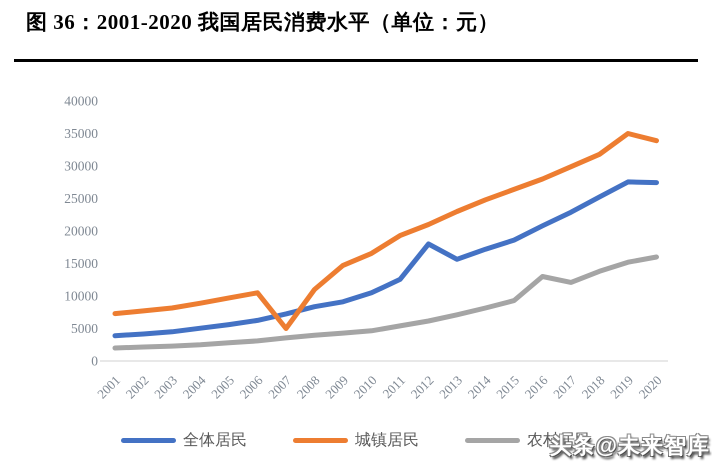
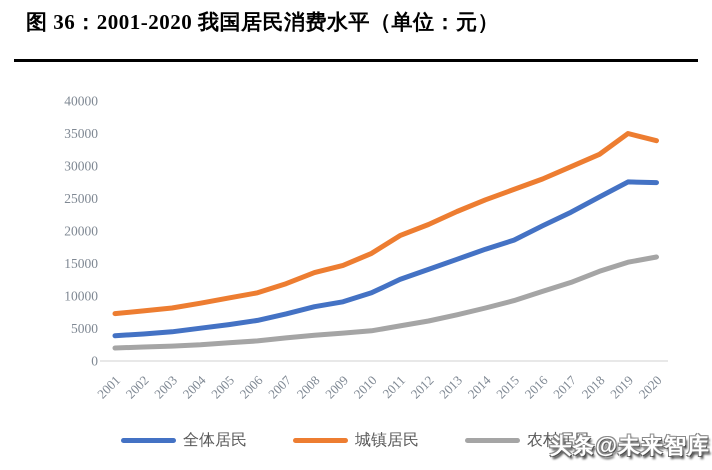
城镇居民/2007: 5000 -> 12000
城镇居民/2008: 11000 -> 14000
全体居民/2012: 18000 -> 14000
农村居民/2016: 13000 -> 11000
